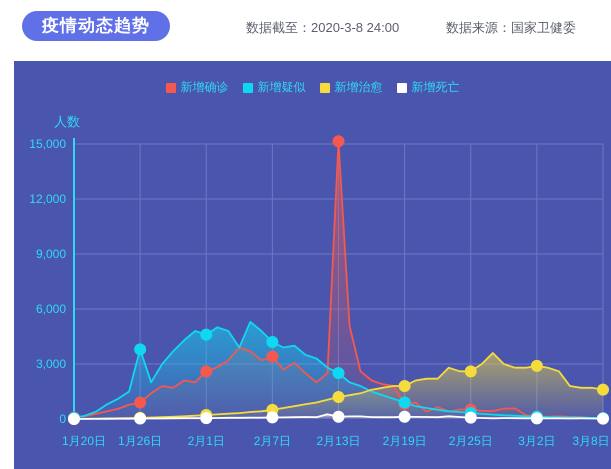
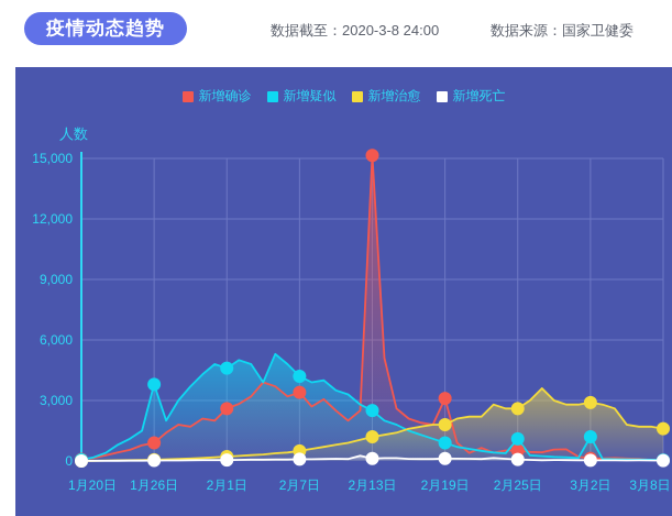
新增确诊/2月19日: 800 -> 3100
新增疑似/2月25日: 300 -> 1100
新增疑似/3月2日: 100 -> 1200
